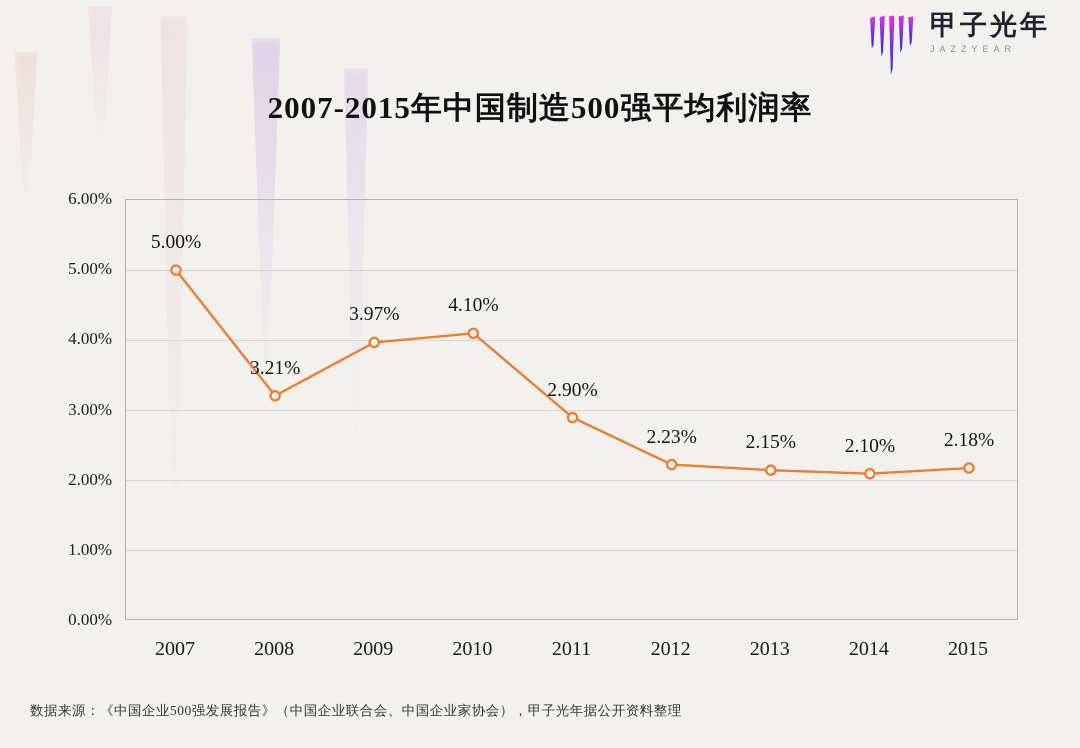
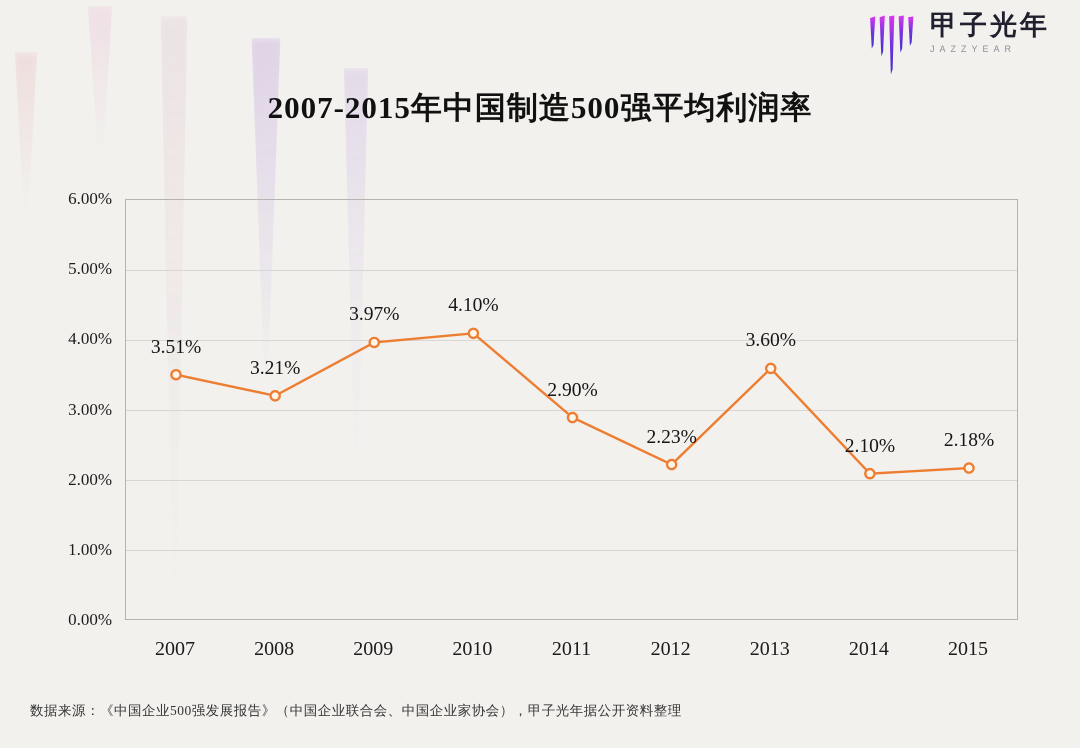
2007: 5.00% -> 3.51%
2013: 2.15% -> 3.60%
